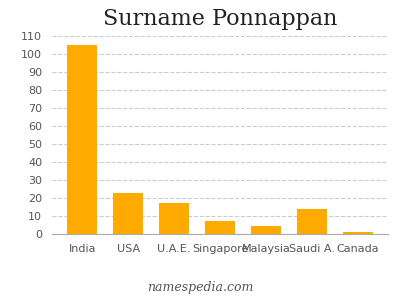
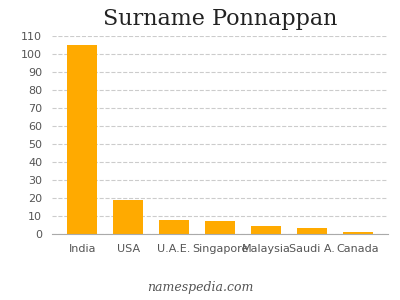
USA: 23 -> 19
U.A.E.: 17 -> 8
Saudi A.: 14 -> 4
